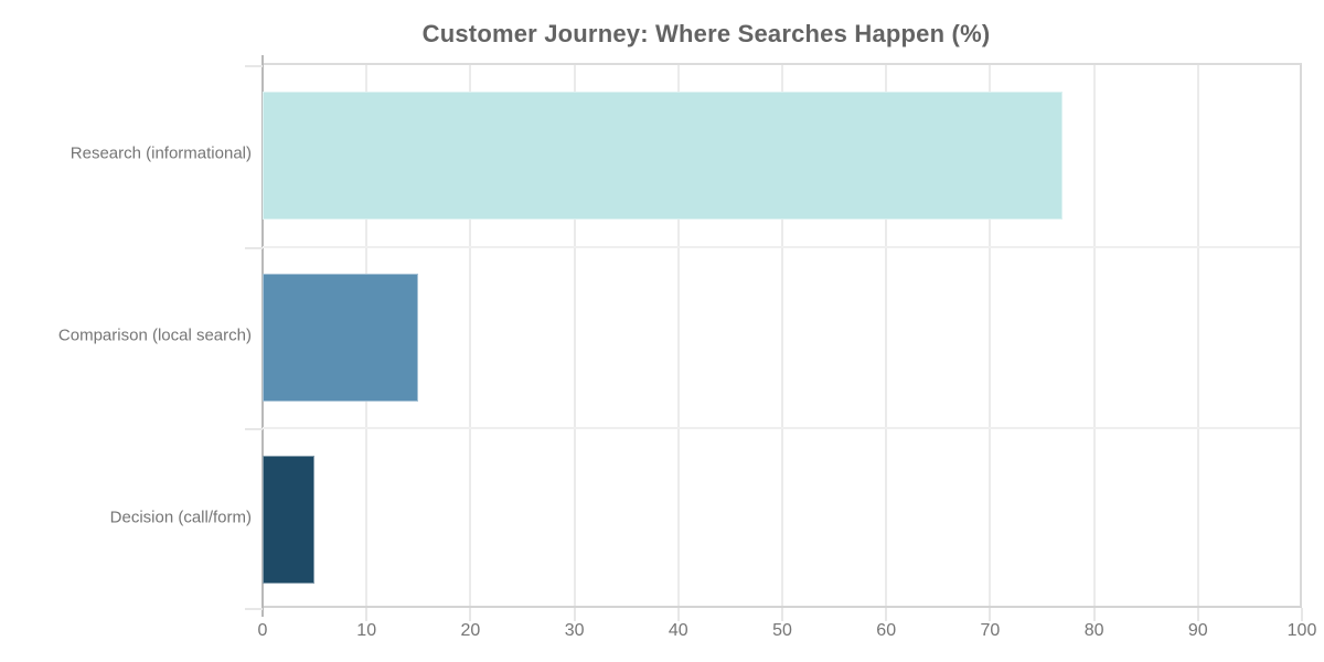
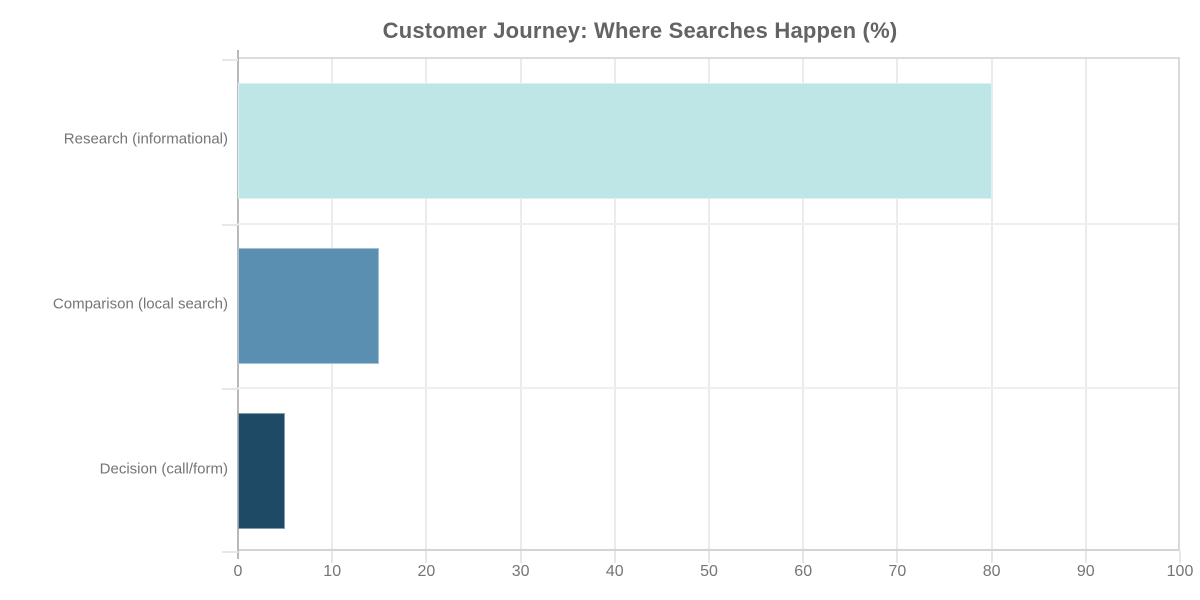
Research (informational): 77 -> 80
